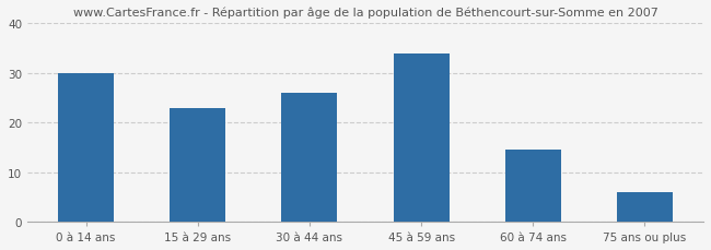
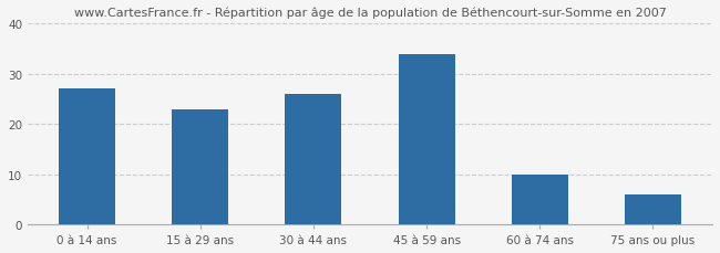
0 à 14 ans: 30.0 -> 27.0
60 à 74 ans: 14.5 -> 10.0
